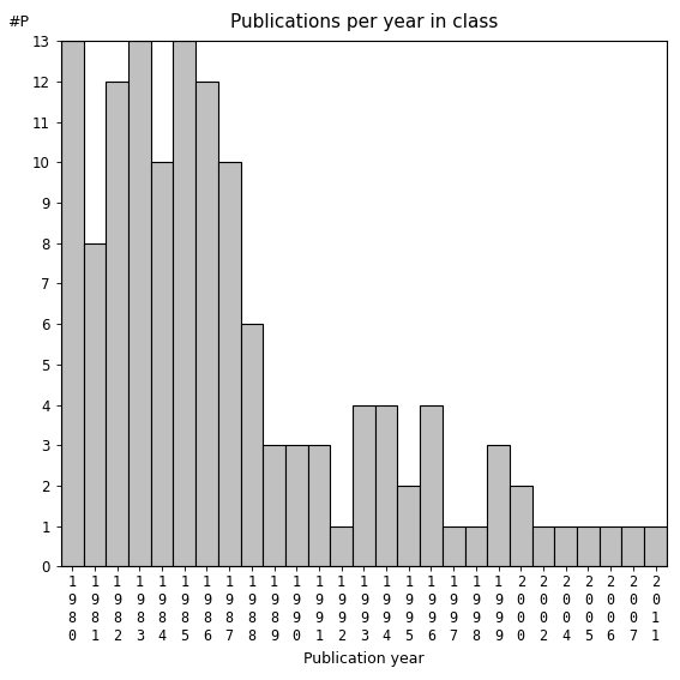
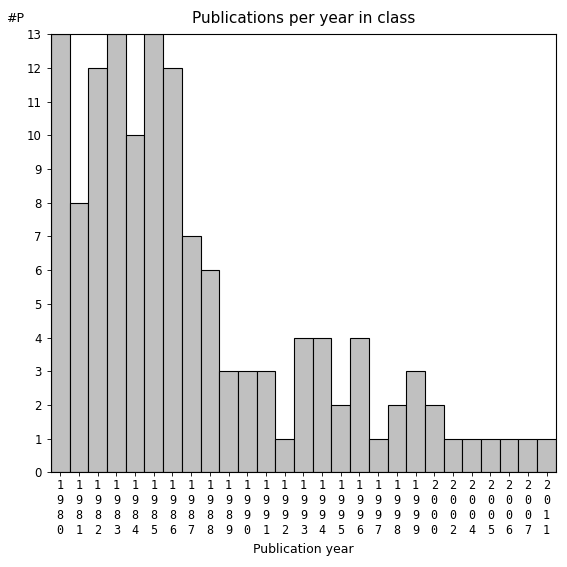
1 9 8 7: 10 -> 7
1 9 9 8: 1 -> 2
